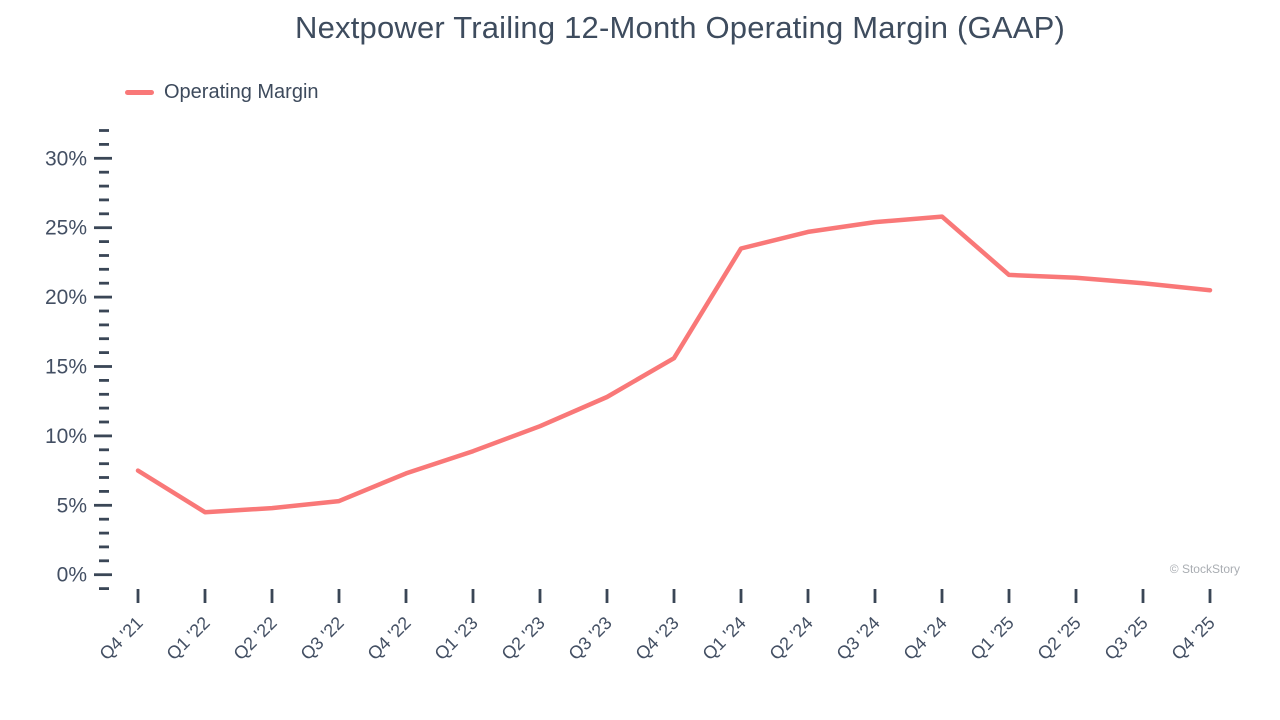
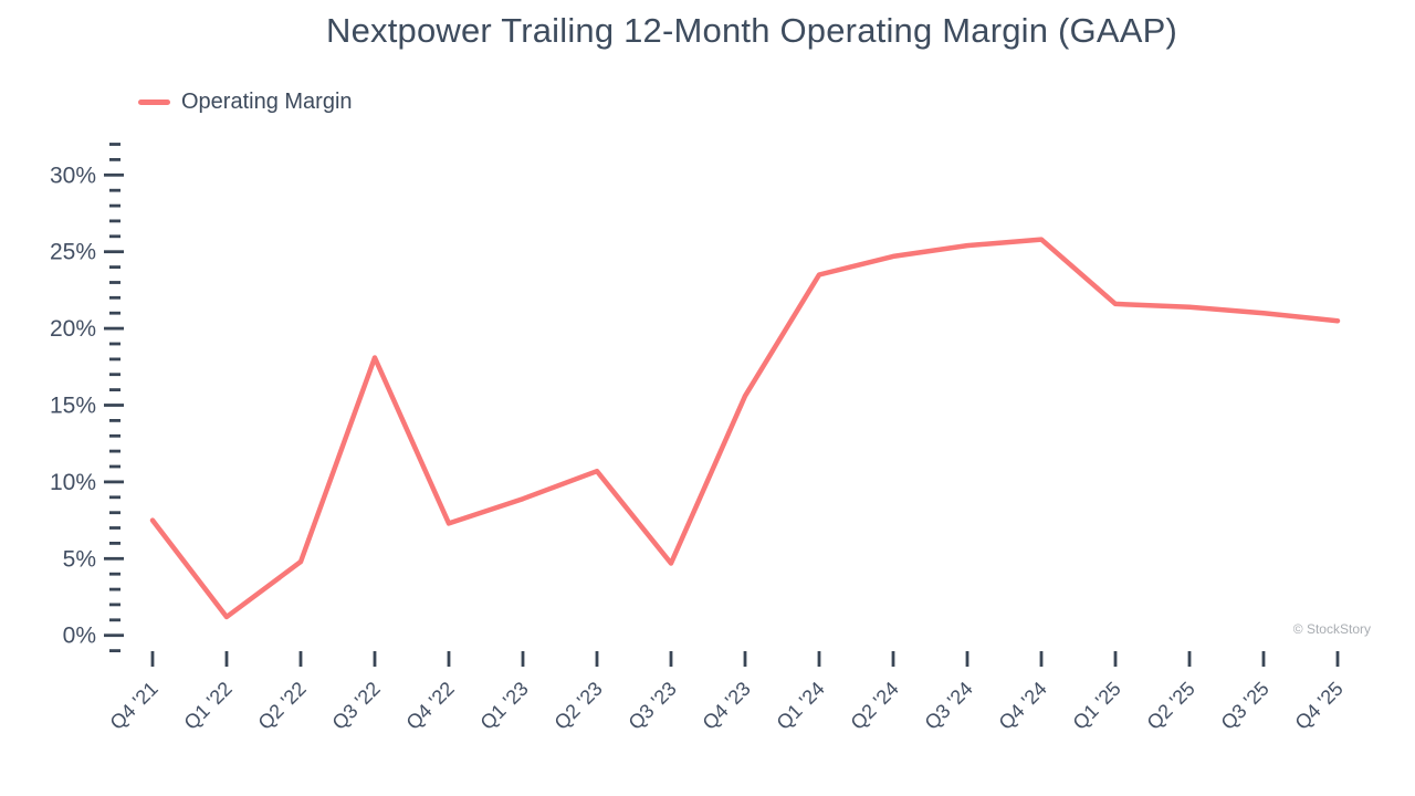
Q1 '22: 4.5% -> 1.2%
Q3 '22: 5.3% -> 18.1%
Q3 '23: 12.8% -> 4.7%
